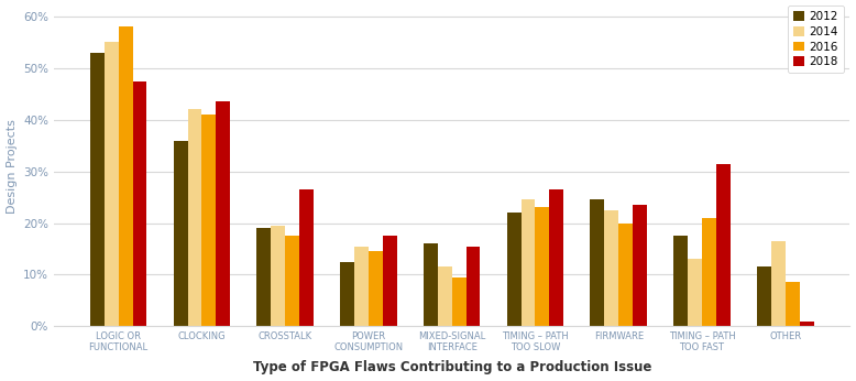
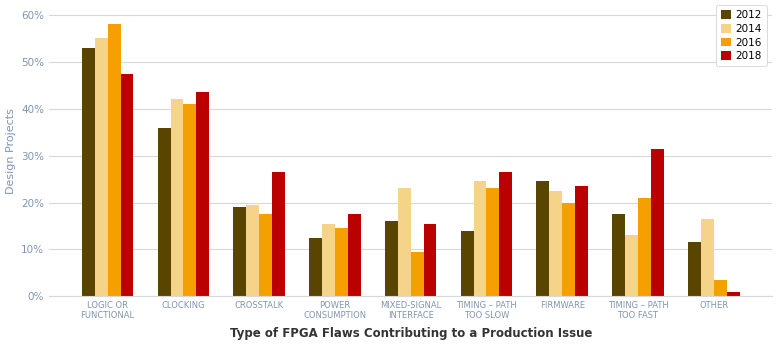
2014/MIXED-SIGNAL INTERFACE: 11.5% -> 23.0%
2012/TIMING – PATH TOO SLOW: 22.0% -> 14.0%
2016/OTHER: 8.5% -> 3.5%
